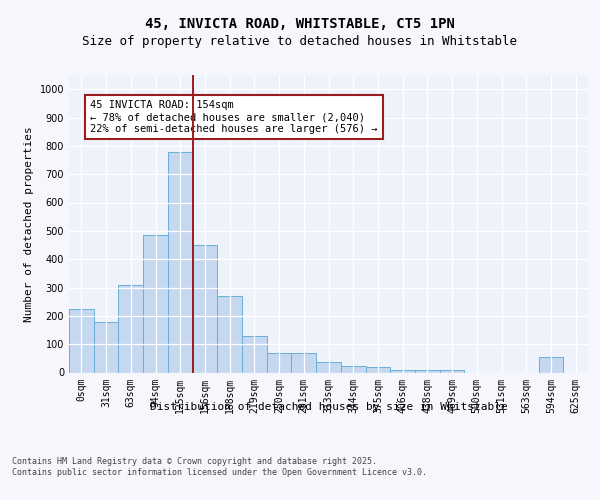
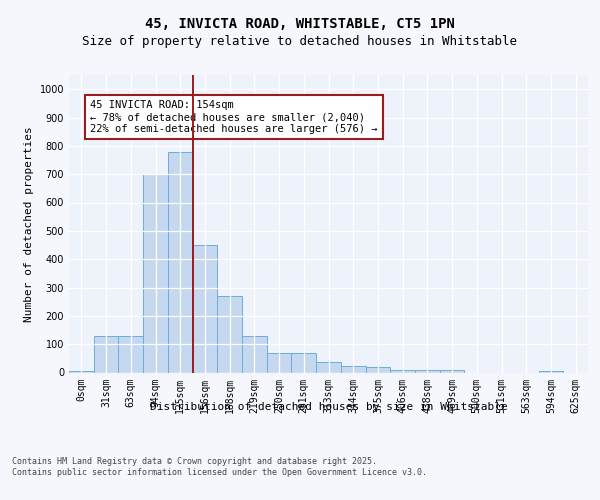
0sqm: 225 -> 5
31sqm: 180 -> 128
63sqm: 310 -> 128
94sqm: 485 -> 700
594sqm: 55 -> 6
